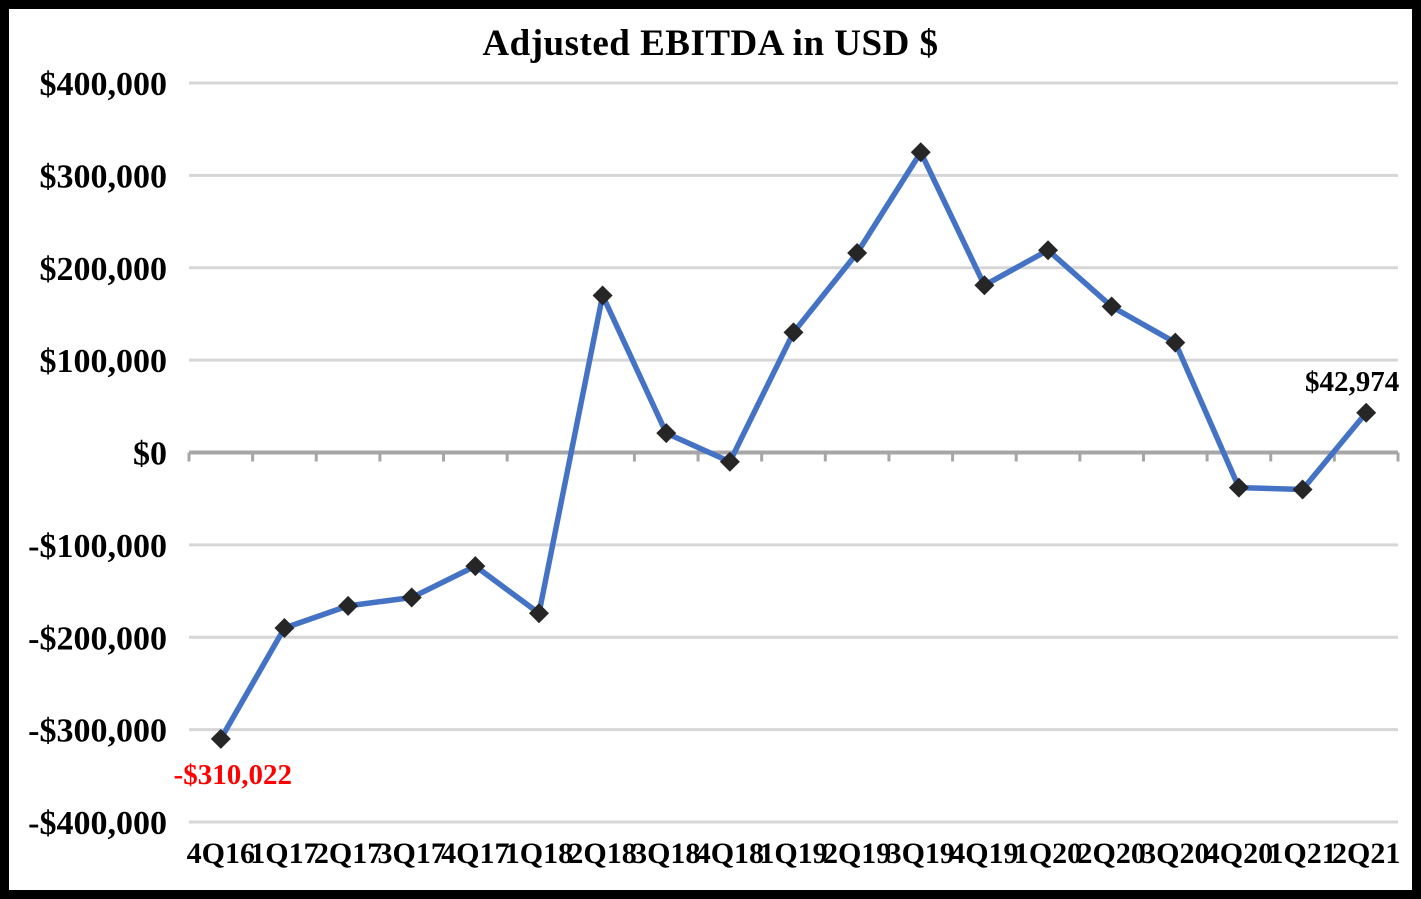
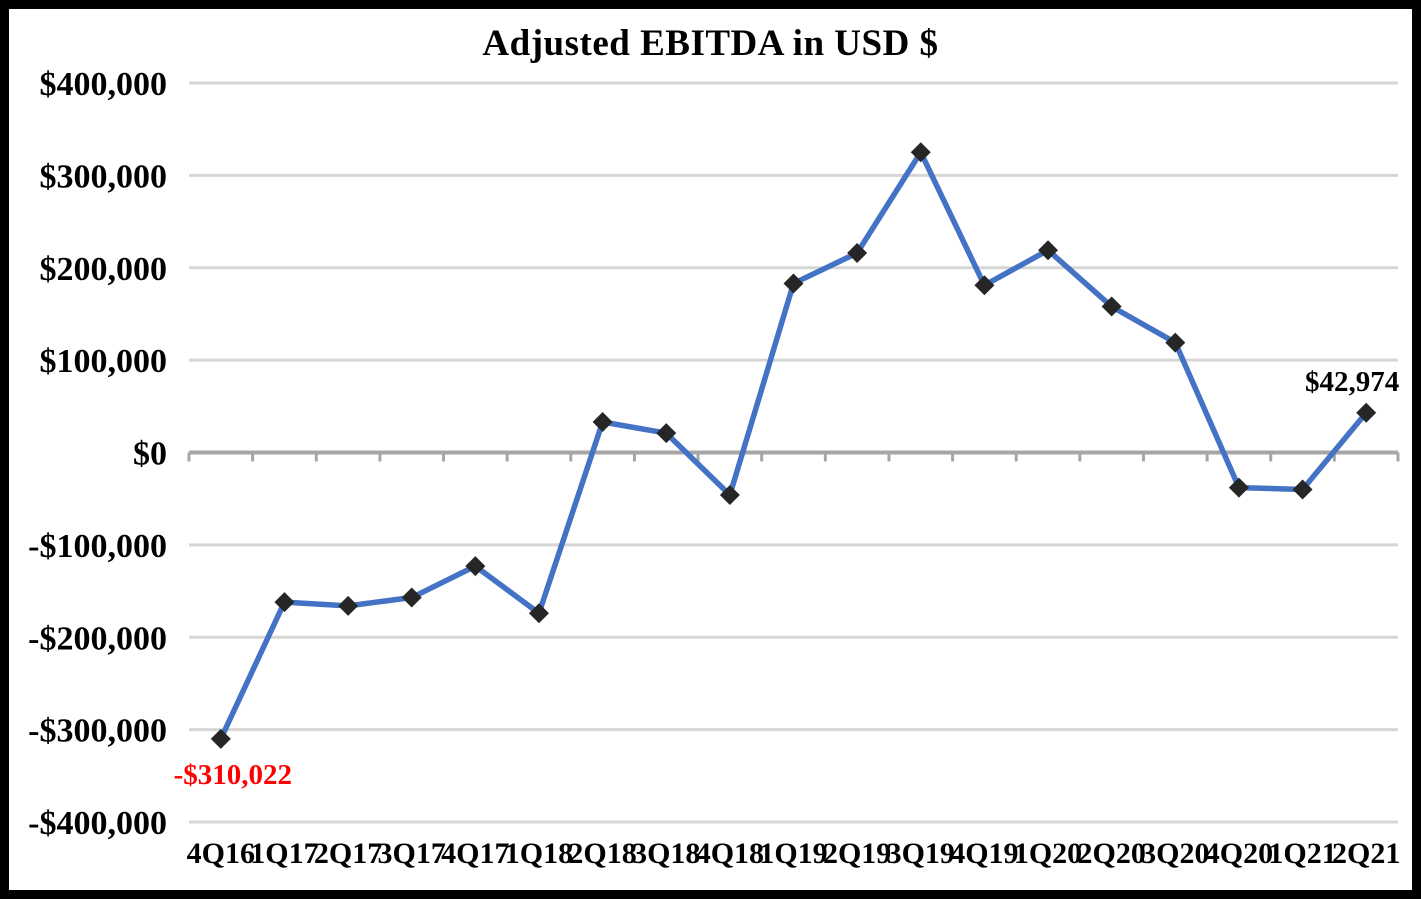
1Q17: -$190000 -> -$160000
2Q18: $170000 -> $30000
4Q18: -$10000 -> -$50000
1Q19: $130000 -> $180000
